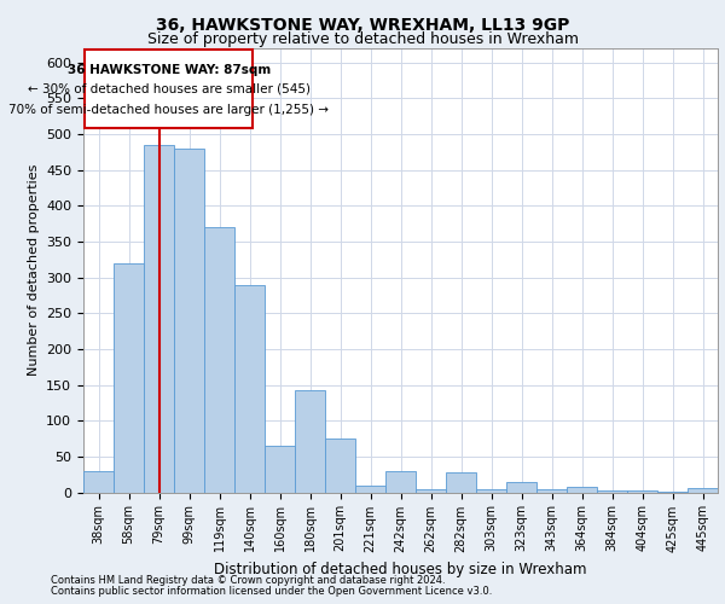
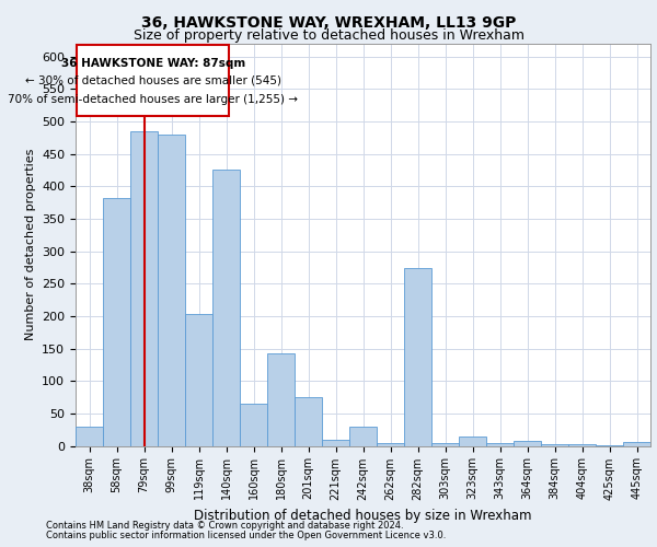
58sqm: 320 -> 382
119sqm: 370 -> 204
140sqm: 290 -> 426
282sqm: 28 -> 274
